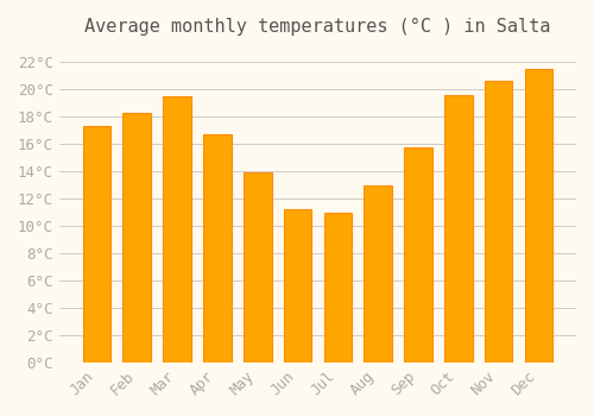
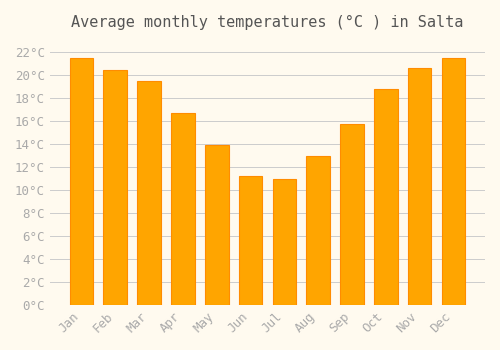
Jan: 17.3°C -> 21.5°C
Feb: 18.3°C -> 20.5°C
Oct: 19.6°C -> 18.8°C
